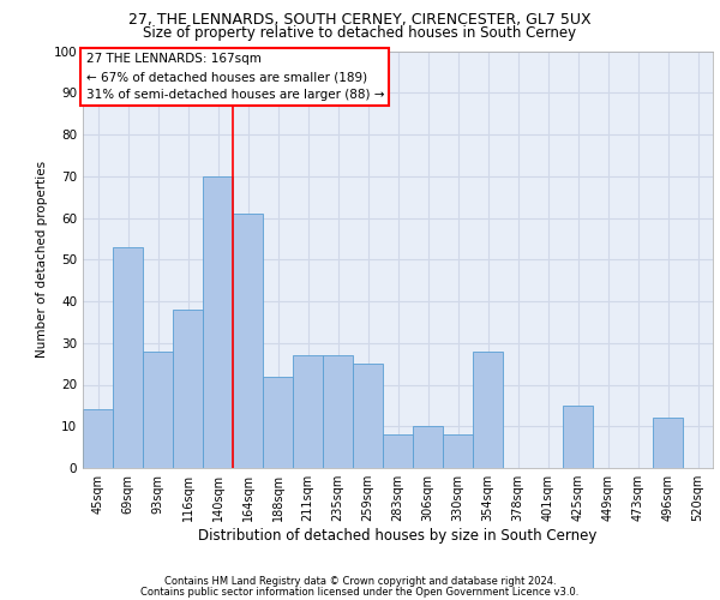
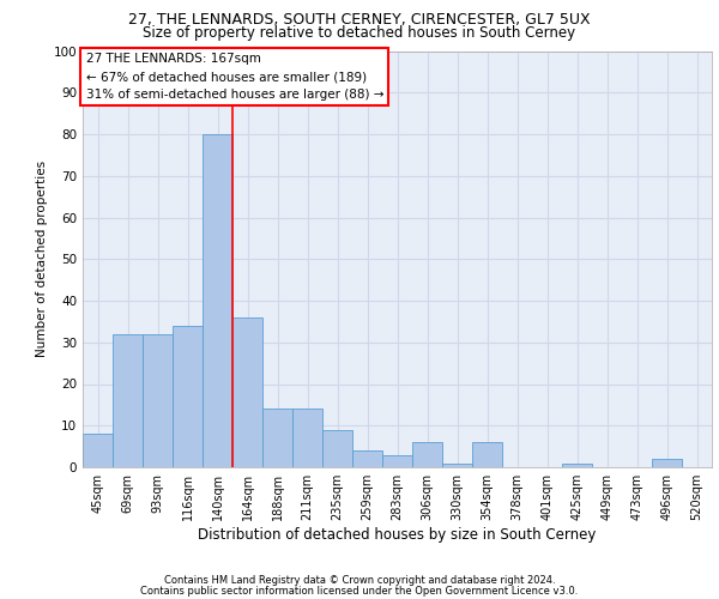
45sqm: 14 -> 8
69sqm: 53 -> 32
93sqm: 28 -> 32
116sqm: 38 -> 34
140sqm: 70 -> 80
164sqm: 61 -> 36
188sqm: 22 -> 14
211sqm: 27 -> 14
235sqm: 27 -> 9
259sqm: 25 -> 4
283sqm: 8 -> 3
306sqm: 10 -> 6
330sqm: 8 -> 1
354sqm: 28 -> 6
425sqm: 15 -> 1
496sqm: 12 -> 2
